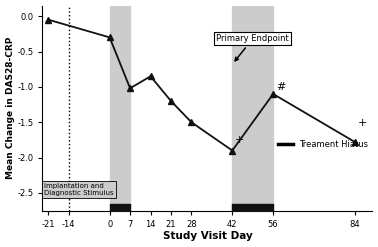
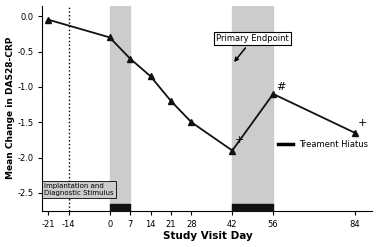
7: -1.02 -> -0.60
84: -1.78 -> -1.65
